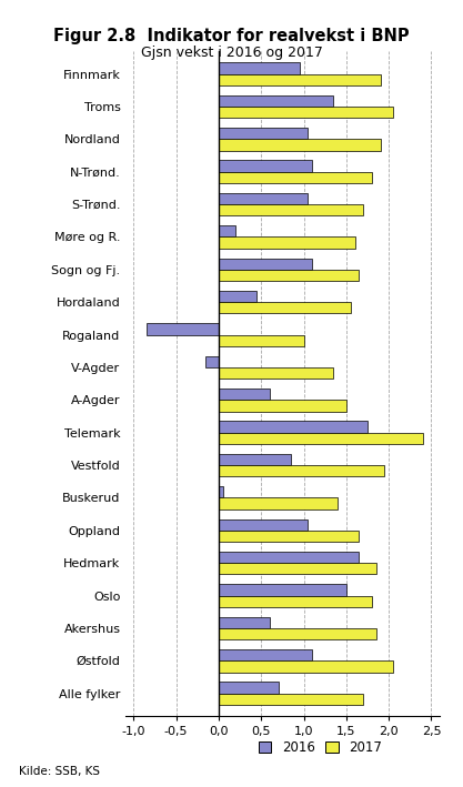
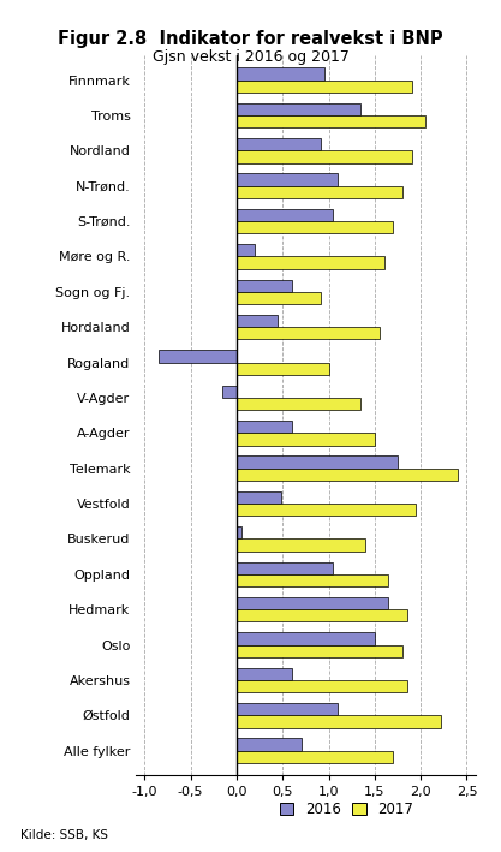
2016/Nordland: 1,05 -> 0,92
2016/Sogn og Fj.: 1,10 -> 0,60
2017/Sogn og Fj.: 1,65 -> 0,92
2016/Vestfold: 0,85 -> 0,48
2017/Østfold: 2,05 -> 2,22
